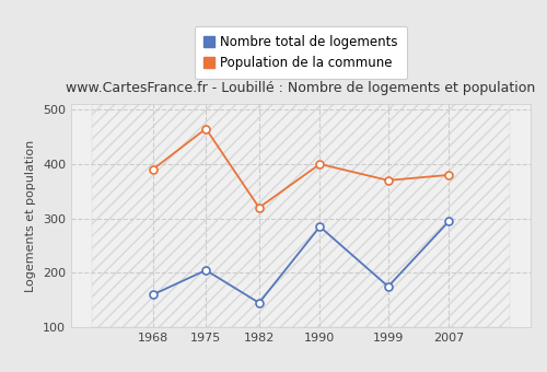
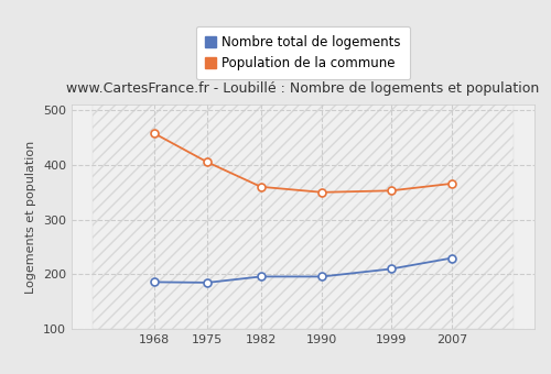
Nombre total de logements/1968: 160 -> 186
Population de la commune/1968: 390 -> 458
Nombre total de logements/1975: 205 -> 185
Population de la commune/1975: 465 -> 405
Nombre total de logements/1982: 145 -> 196
Population de la commune/1982: 320 -> 360
Nombre total de logements/1990: 285 -> 196
Population de la commune/1990: 400 -> 350
Nombre total de logements/1999: 175 -> 210
Population de la commune/1999: 370 -> 353
Nombre total de logements/2007: 295 -> 230
Population de la commune/2007: 380 -> 366
